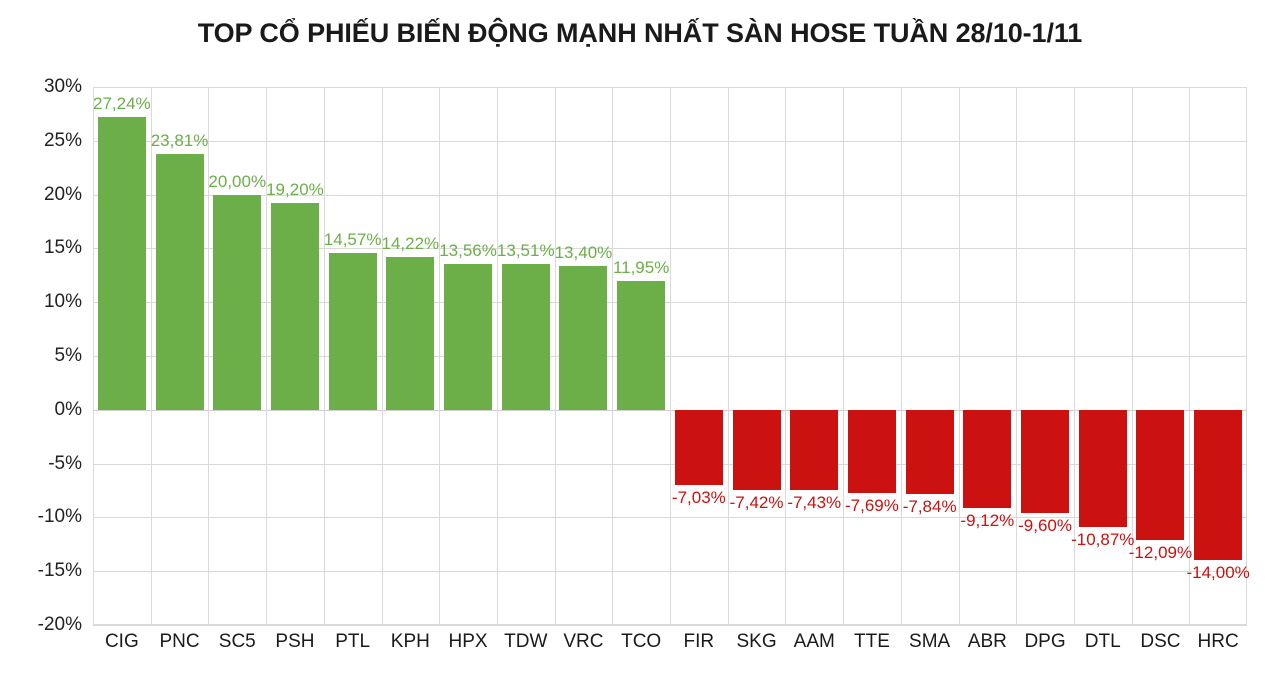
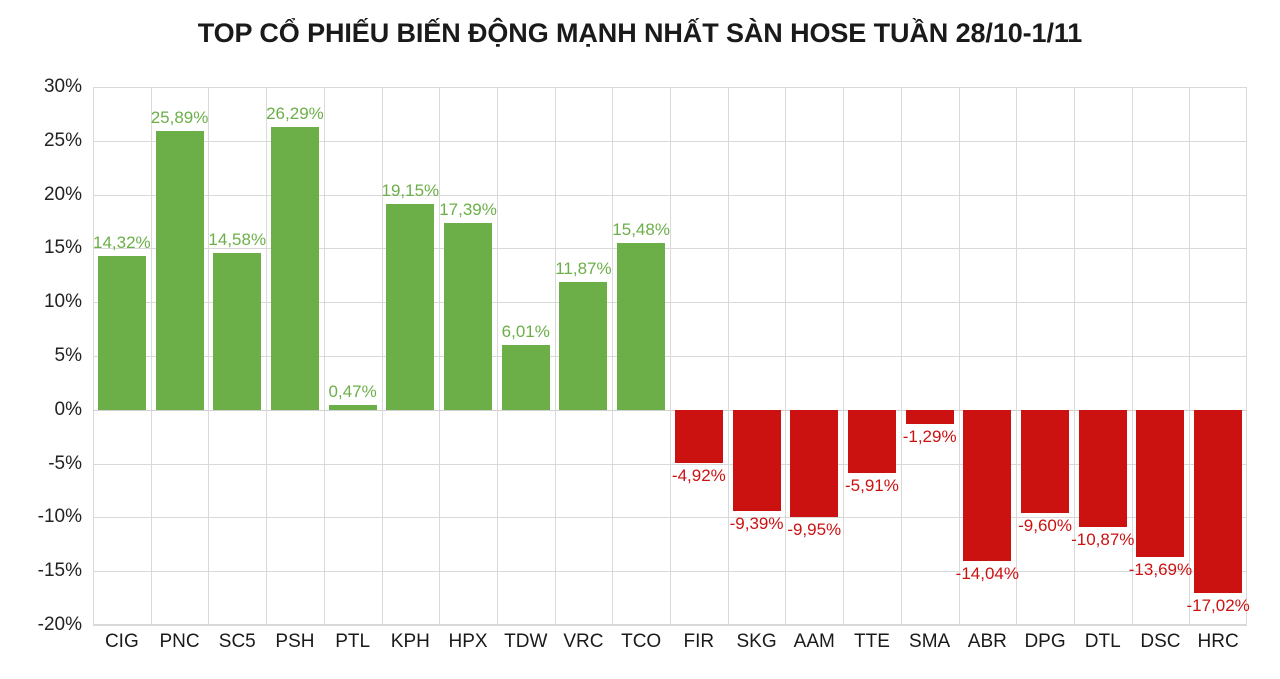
CIG: 27,24% -> 14,32%
PNC: 23,81% -> 25,89%
SC5: 20,00% -> 14,58%
PSH: 19,20% -> 26,29%
PTL: 14,57% -> 0,47%
KPH: 14,22% -> 19,15%
HPX: 13,56% -> 17,39%
TDW: 13,51% -> 6,01%
VRC: 13,40% -> 11,87%
TCO: 11,95% -> 15,48%
FIR: -7,03% -> -4,92%
SKG: -7,42% -> -9,39%
AAM: -7,43% -> -9,95%
TTE: -7,69% -> -5,91%
SMA: -7,84% -> -1,29%
ABR: -9,12% -> -14,04%
DSC: -12,09% -> -13,69%
HRC: -14,00% -> -17,02%
